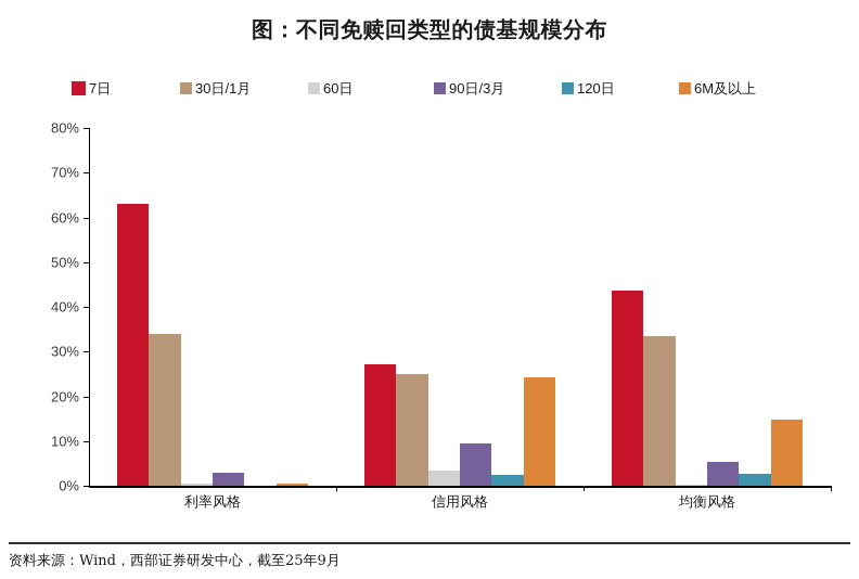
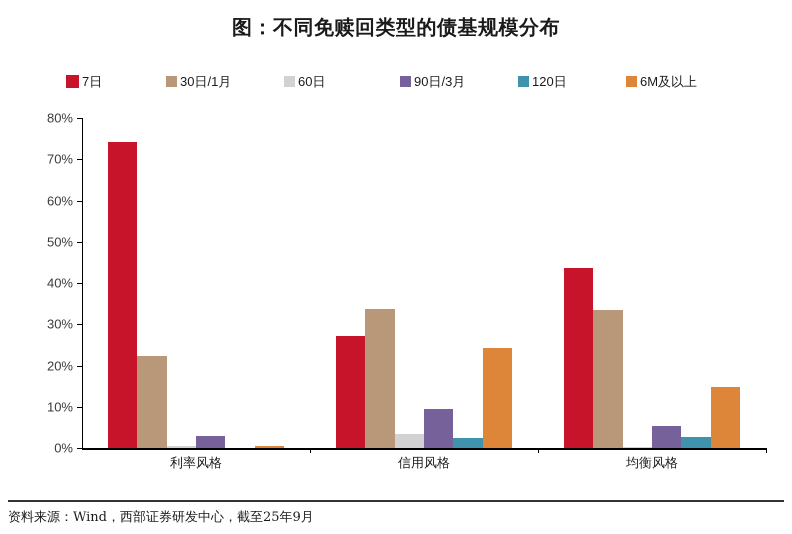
7日/利率风格: 63% -> 74%
30日/1月/利率风格: 34% -> 22%
30日/1月/信用风格: 25% -> 34%
